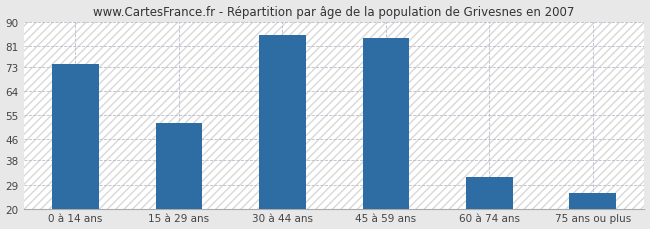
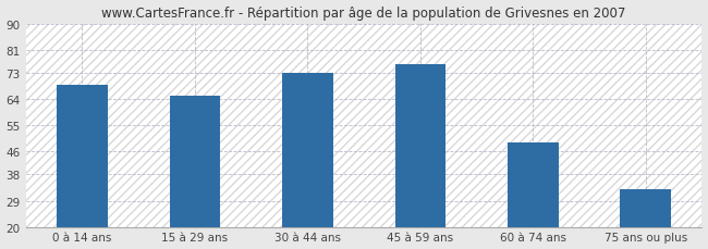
0 à 14 ans: 74 -> 69
15 à 29 ans: 52 -> 65
30 à 44 ans: 85 -> 73
45 à 59 ans: 84 -> 76
60 à 74 ans: 32 -> 49
75 ans ou plus: 26 -> 33
